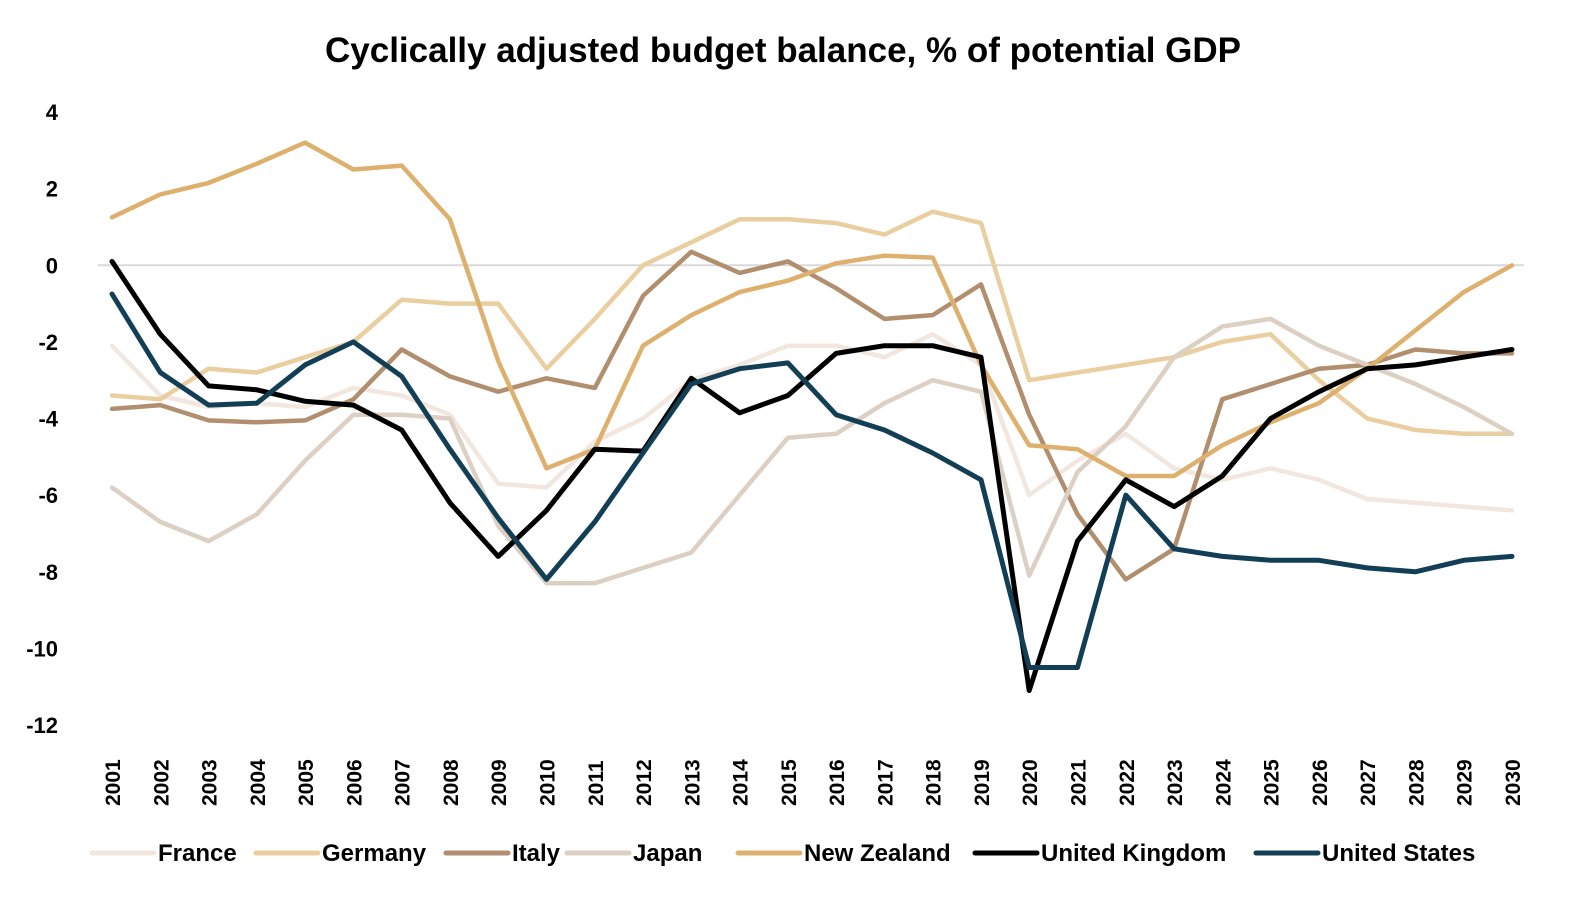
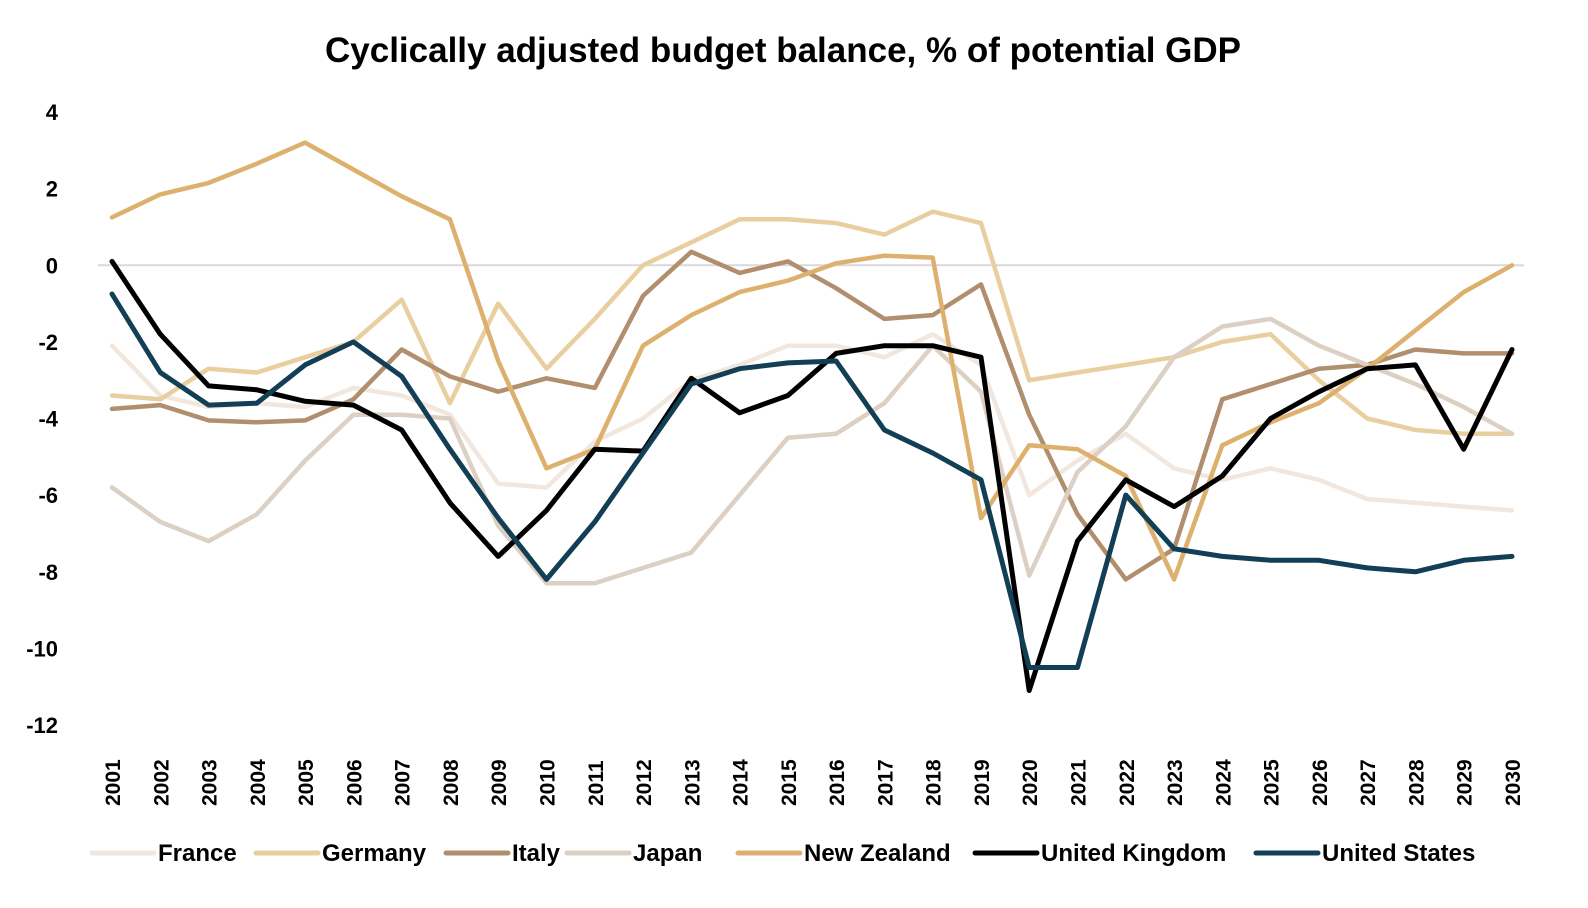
New Zealand/2007: 2.6 -> 1.8
Germany/2008: -1.0 -> -3.6
United States/2016: -3.9 -> -2.5
Japan/2018: -3.0 -> -2.1
New Zealand/2019: -2.6 -> -6.6
New Zealand/2023: -5.5 -> -8.2
United Kingdom/2029: -2.4 -> -4.8
